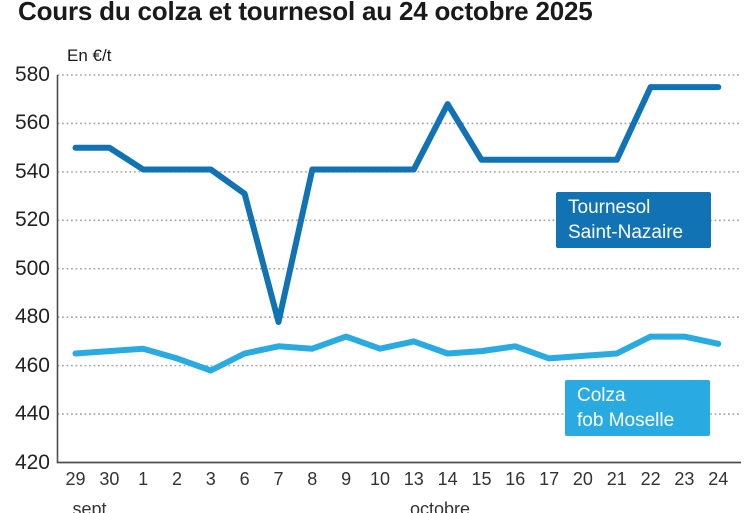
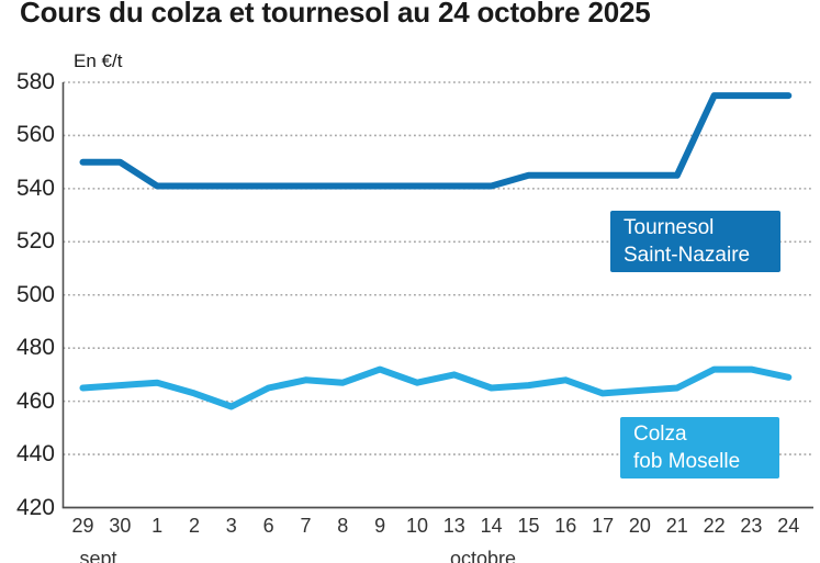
Tournesol Saint-Nazaire/6: 531 -> 541
Tournesol Saint-Nazaire/7: 478 -> 541
Tournesol Saint-Nazaire/14: 568 -> 541
